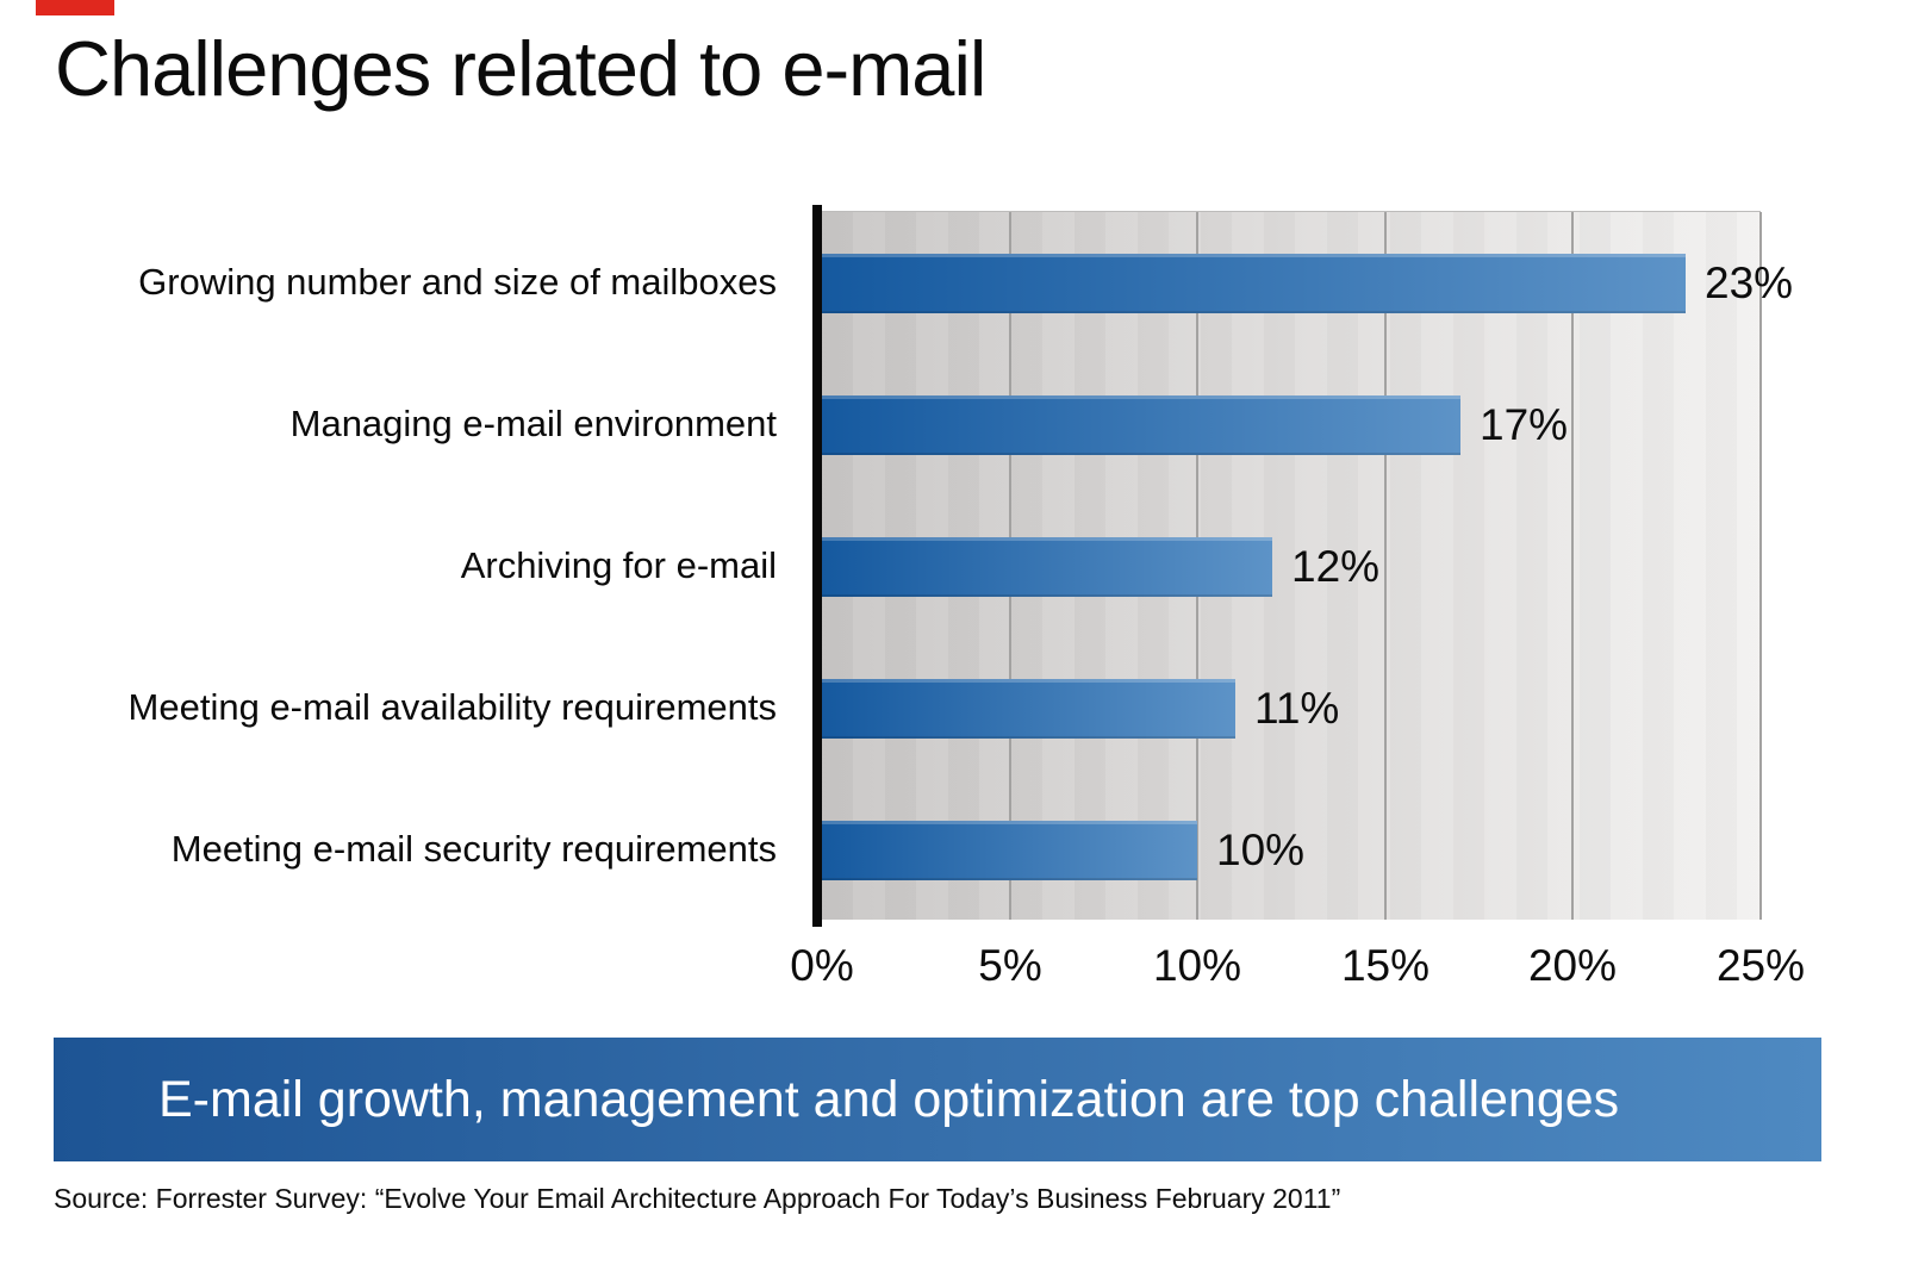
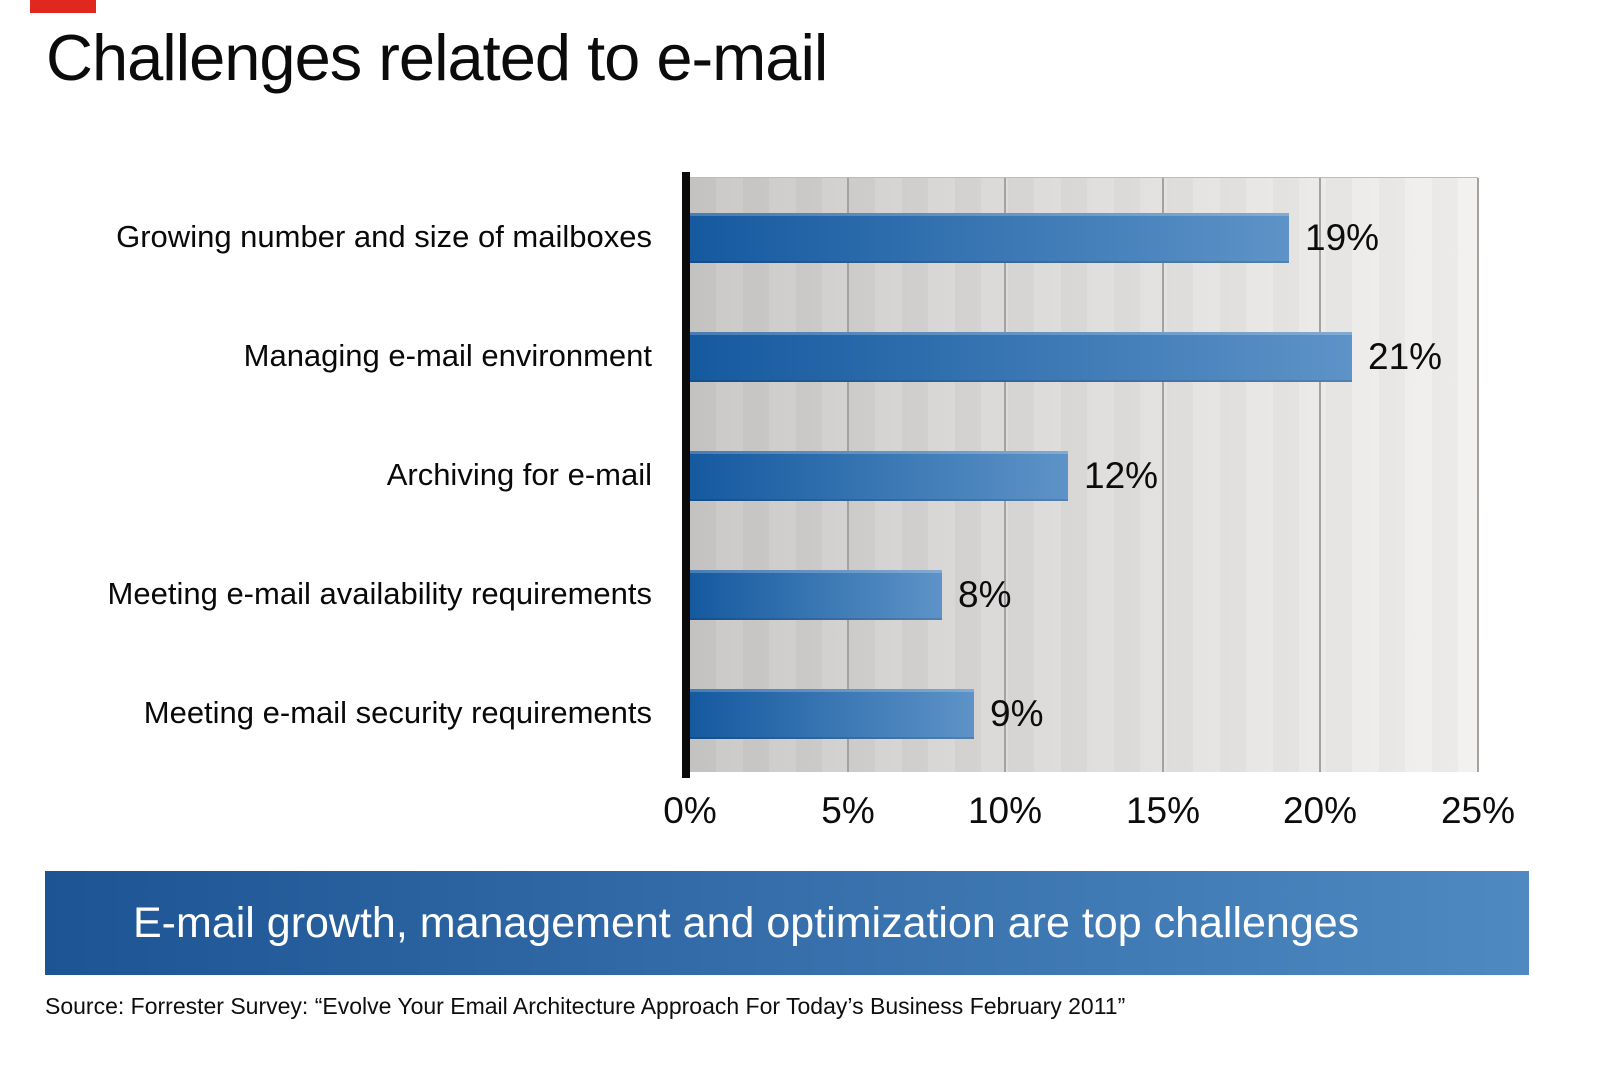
Growing number and size of mailboxes: 23% -> 19%
Managing e-mail environment: 17% -> 21%
Meeting e-mail availability requirements: 11% -> 8%
Meeting e-mail security requirements: 10% -> 9%
